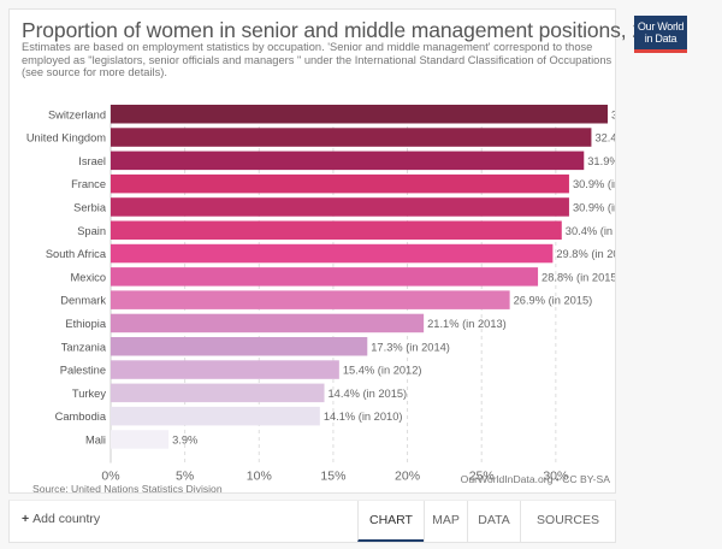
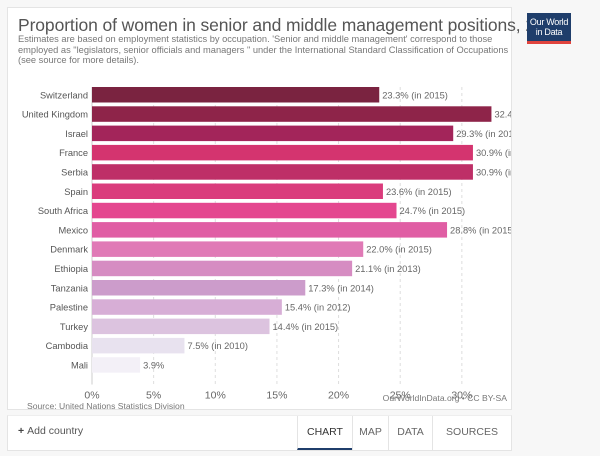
Switzerland: 33.5% -> 23.3%
Israel: 31.9% -> 29.3%
Spain: 30.4% -> 23.6%
South Africa: 29.8% -> 24.7%
Denmark: 26.9% -> 22.0%
Cambodia: 14.1% -> 7.5%
